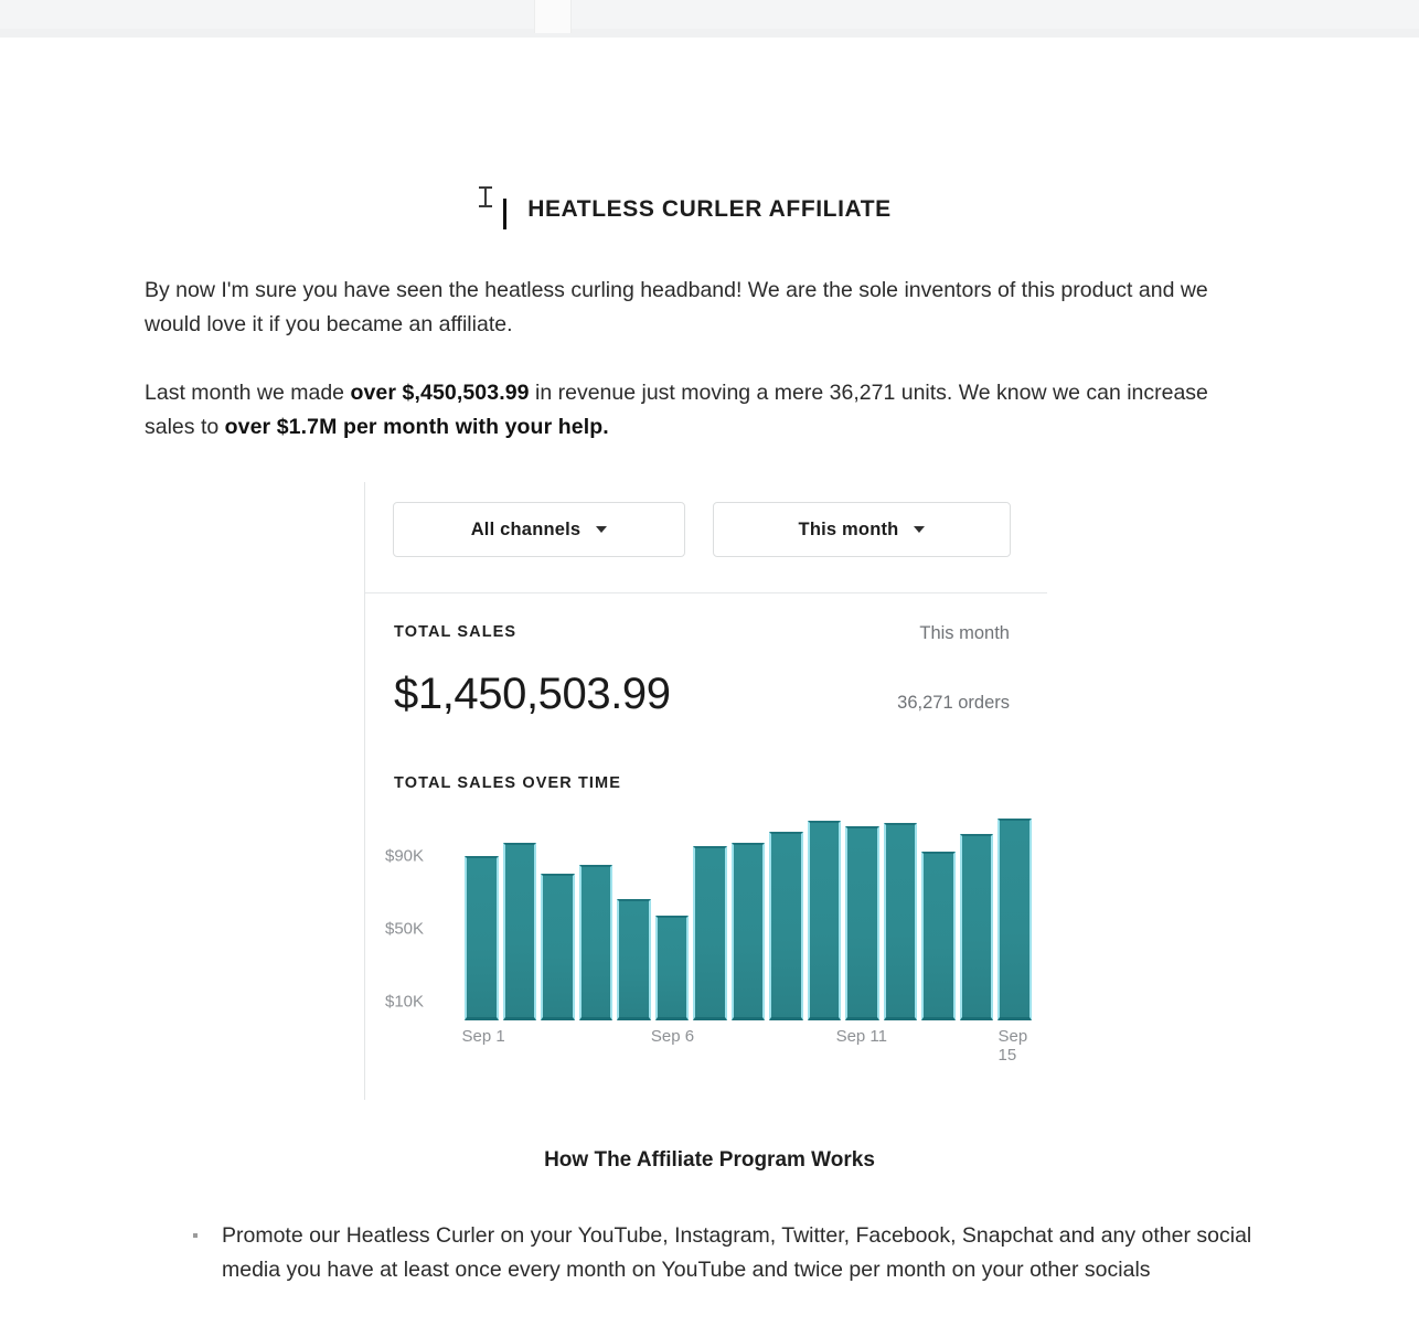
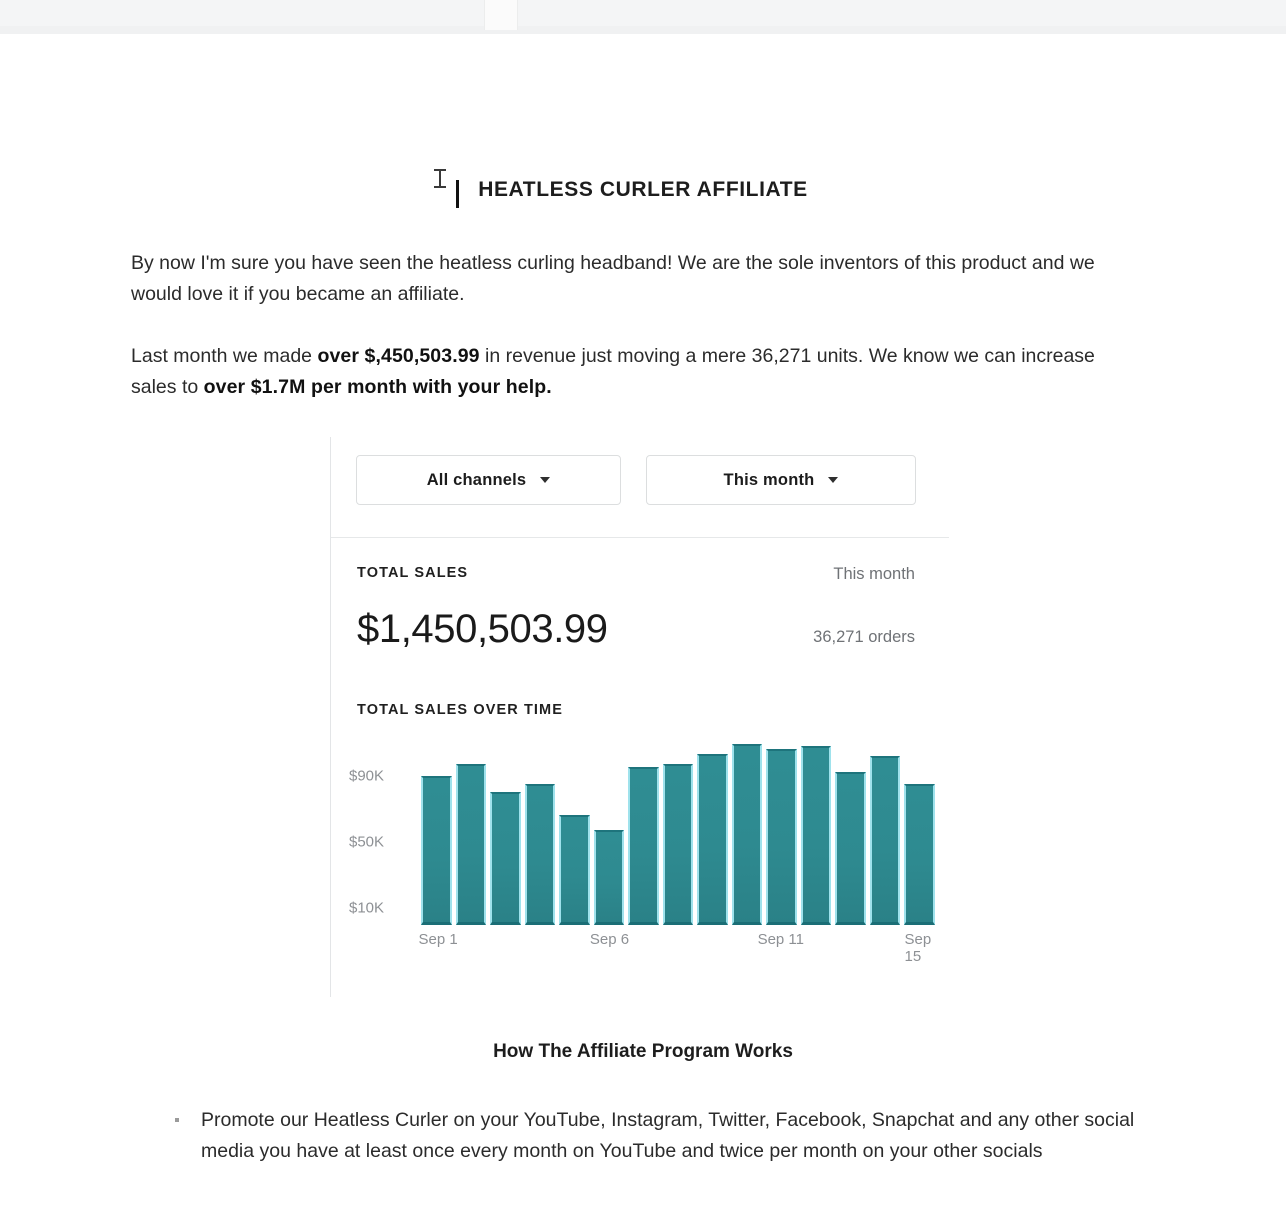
Sep 15: $110K -> $85K
